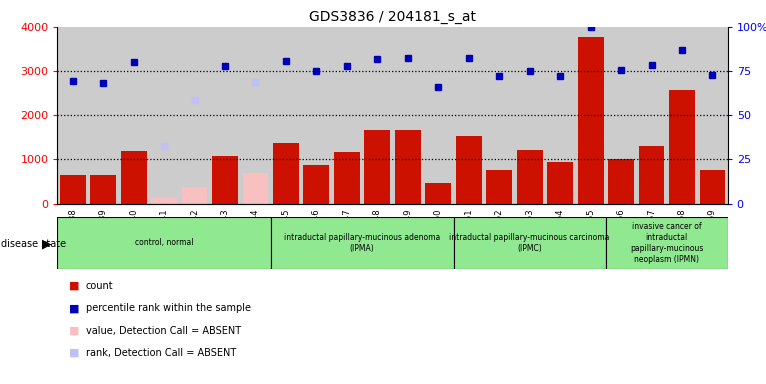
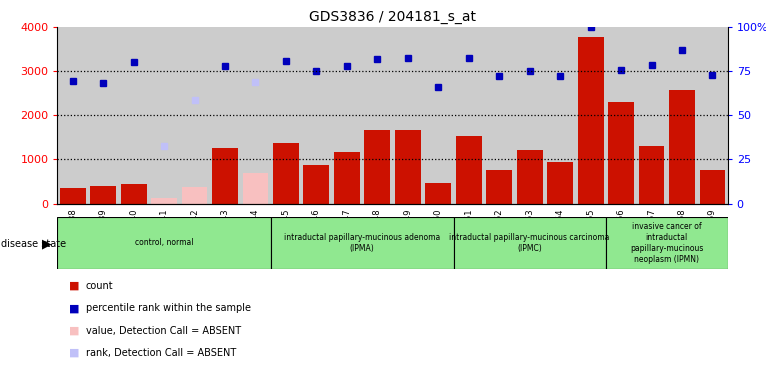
GSM490138: 650 -> 350
GSM490139: 640 -> 400
GSM490140: 1180 -> 450
GSM490143: 1080 -> 1250
GSM490156: 1010 -> 2300
